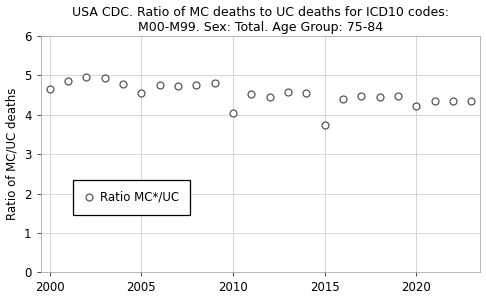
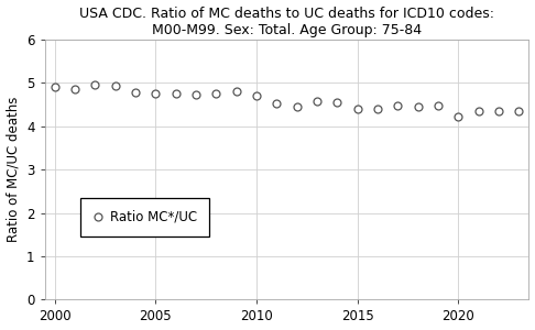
2000: 4.65 -> 4.91
2005: 4.55 -> 4.76
2010: 4.05 -> 4.72
2015: 3.75 -> 4.40
